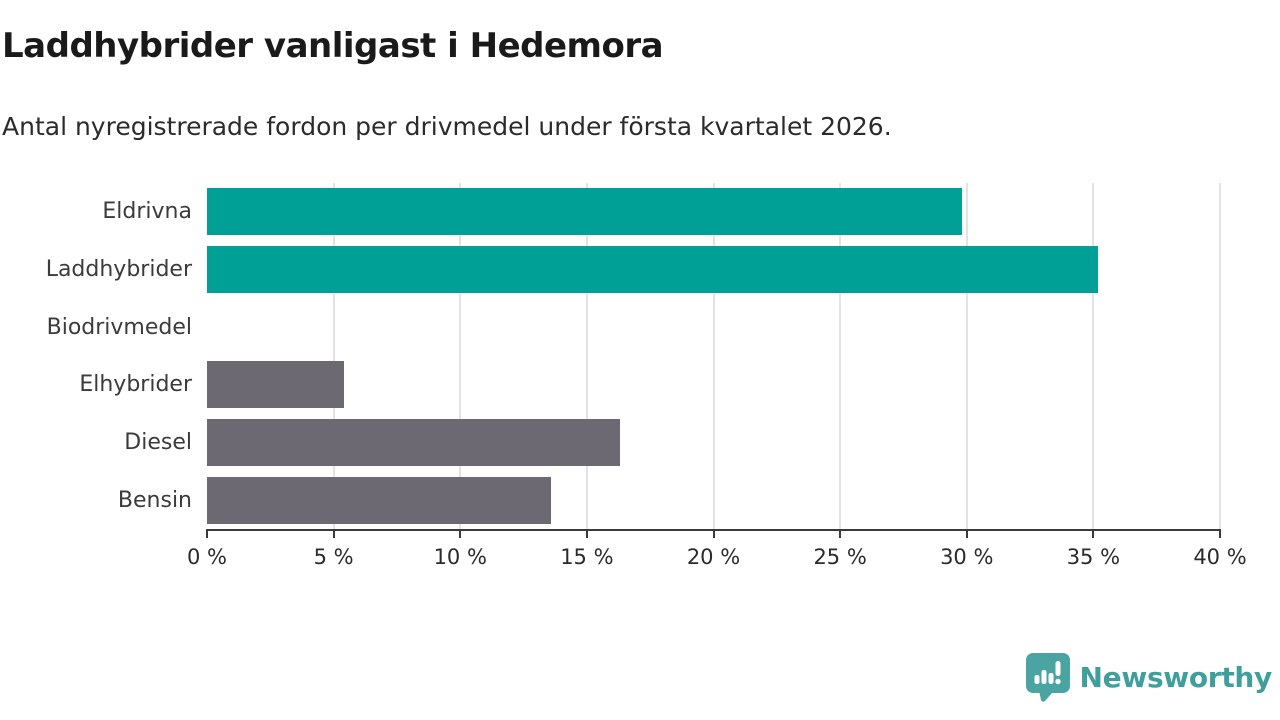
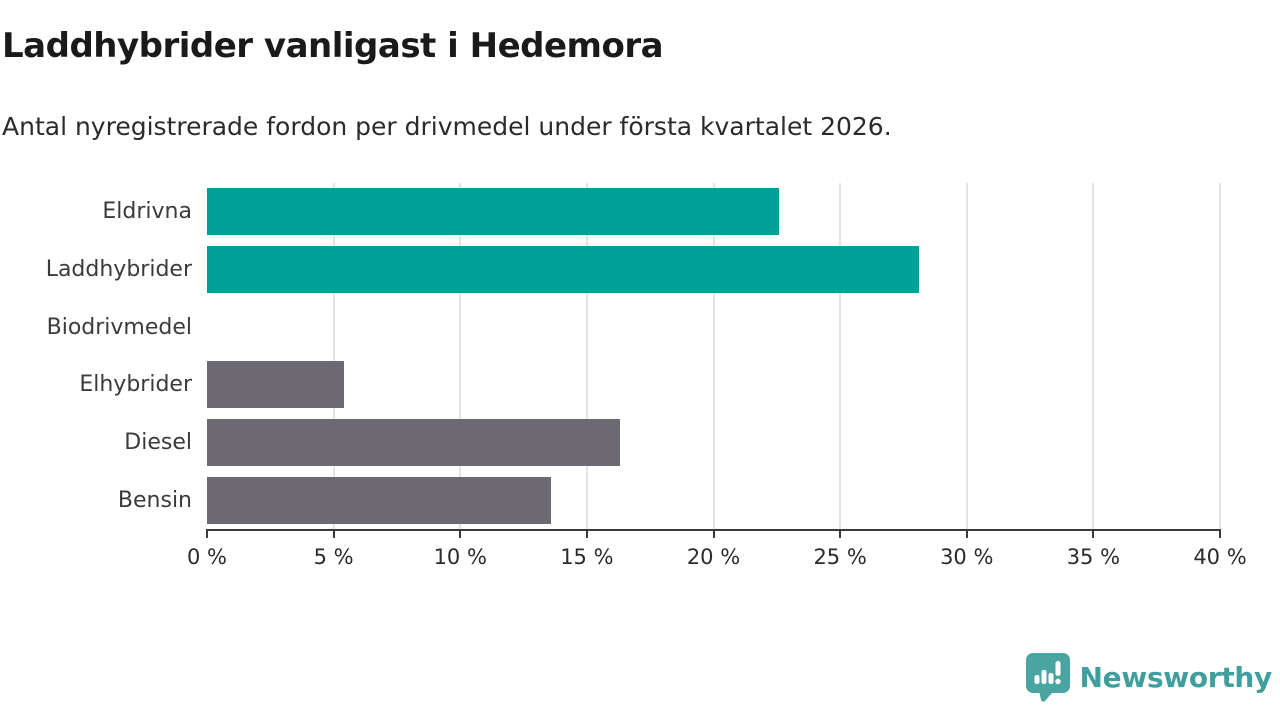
Eldrivna: 29.8% -> 22.6%
Laddhybrider: 35.2% -> 28.1%
